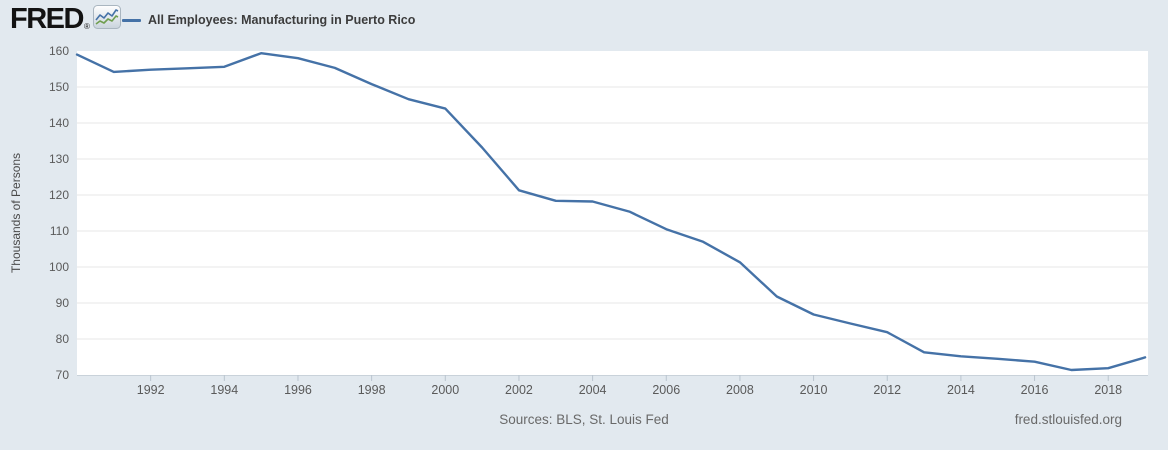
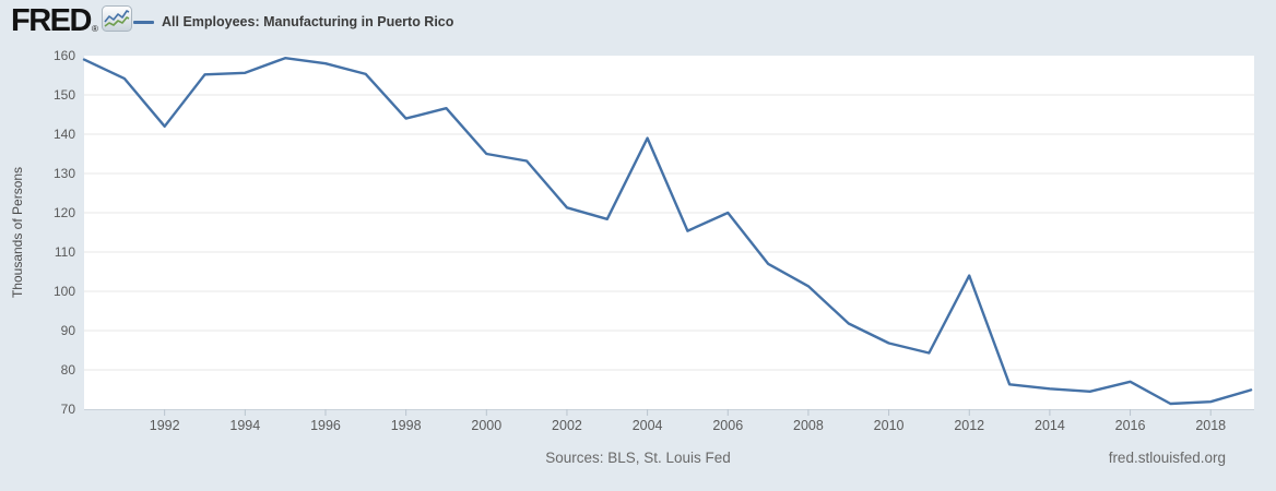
1992: 155 -> 142
1998: 151 -> 144
2000: 144 -> 135
2004: 118 -> 139
2006: 110 -> 120
2012: 82 -> 104
2016: 74 -> 77
